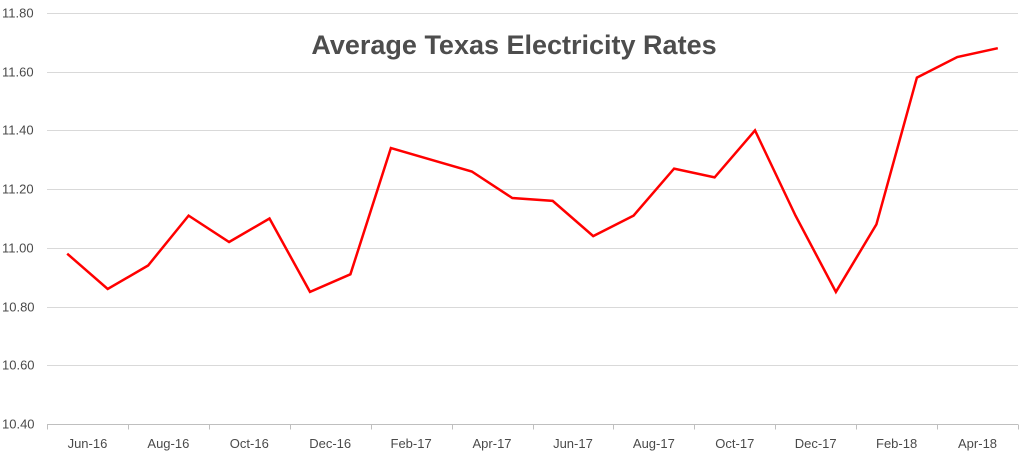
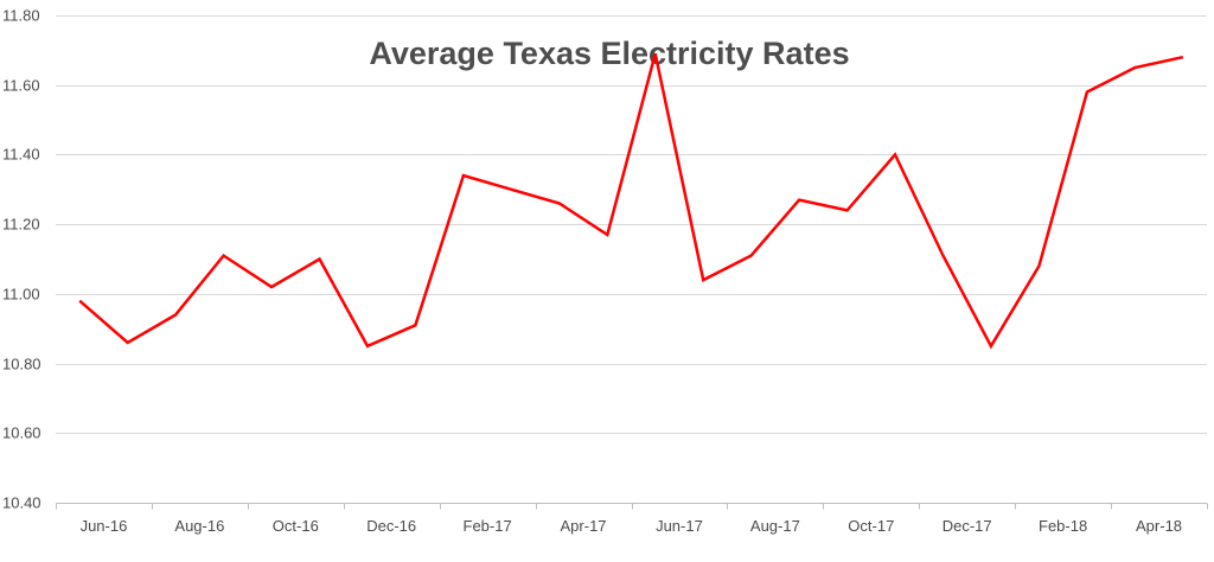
Jun-17: 11.16 -> 11.69
